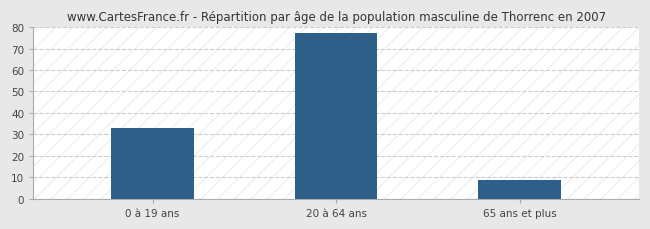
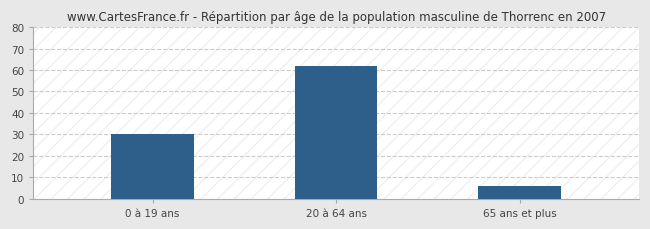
0 à 19 ans: 33 -> 30
20 à 64 ans: 77 -> 62
65 ans et plus: 9 -> 6
